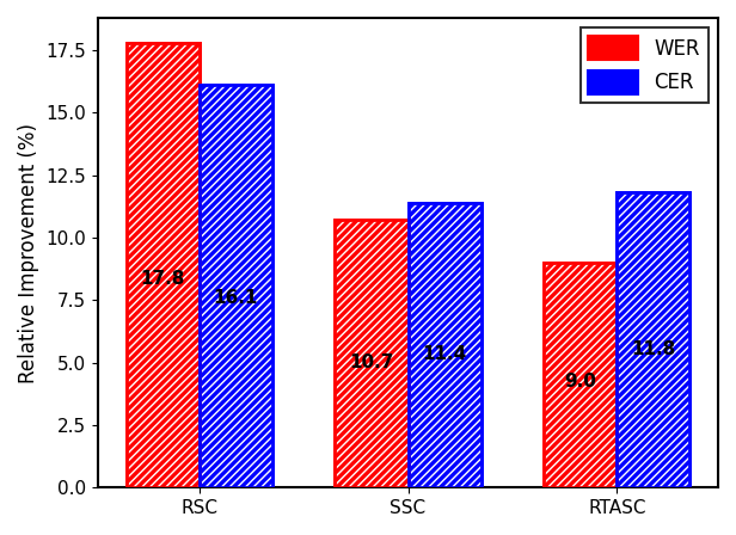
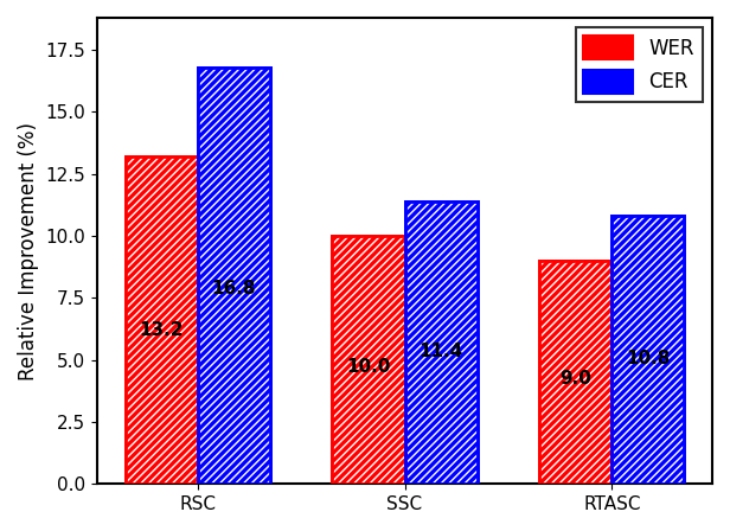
WER/RSC: 17.8 -> 13.2
CER/RSC: 16.1 -> 16.8
WER/SSC: 10.7 -> 10.0
CER/RTASC: 11.8 -> 10.8
